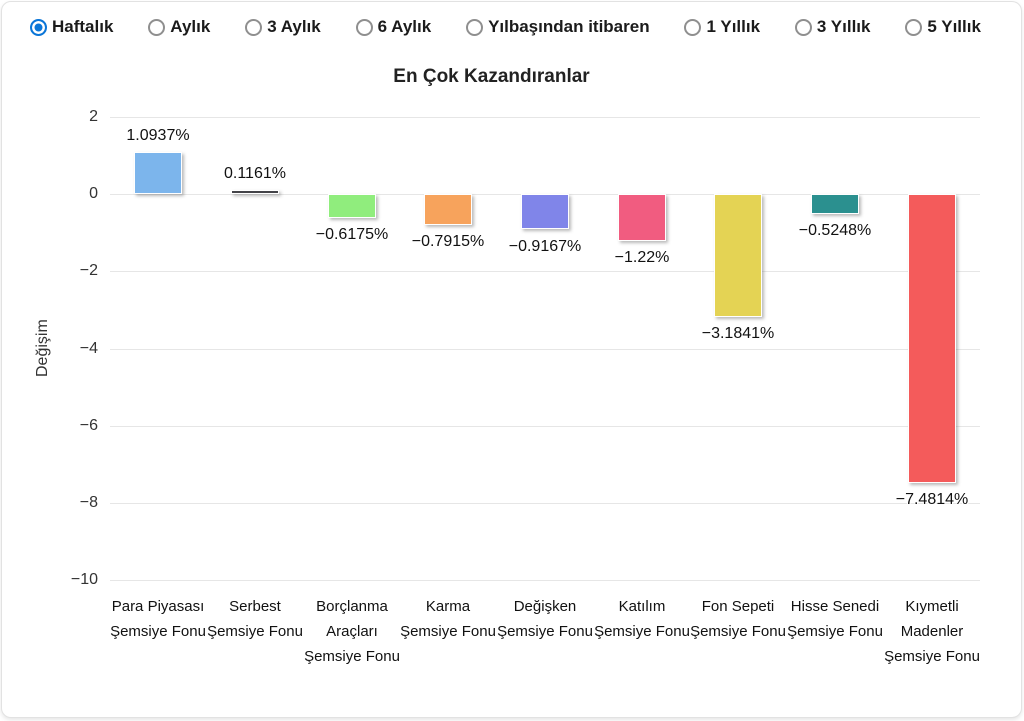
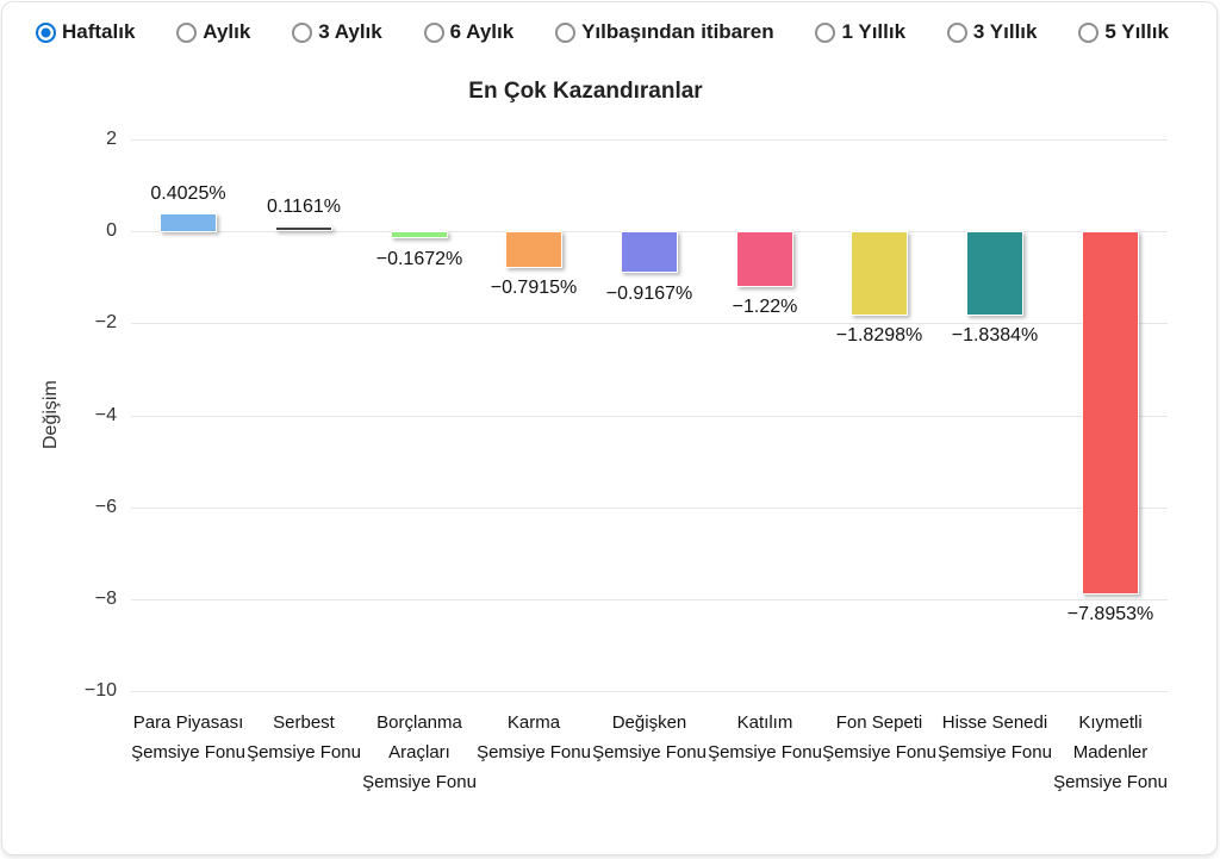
Para Piyasası Şemsiye Fonu: 1.0937% -> 0.4025%
Borçlanma Araçları Şemsiye Fonu: −0.6175% -> −0.1672%
Fon Sepeti Şemsiye Fonu: −3.1841% -> −1.8298%
Hisse Senedi Şemsiye Fonu: −0.5248% -> −1.8384%
Kıymetli Madenler Şemsiye Fonu: −7.4814% -> −7.8953%
